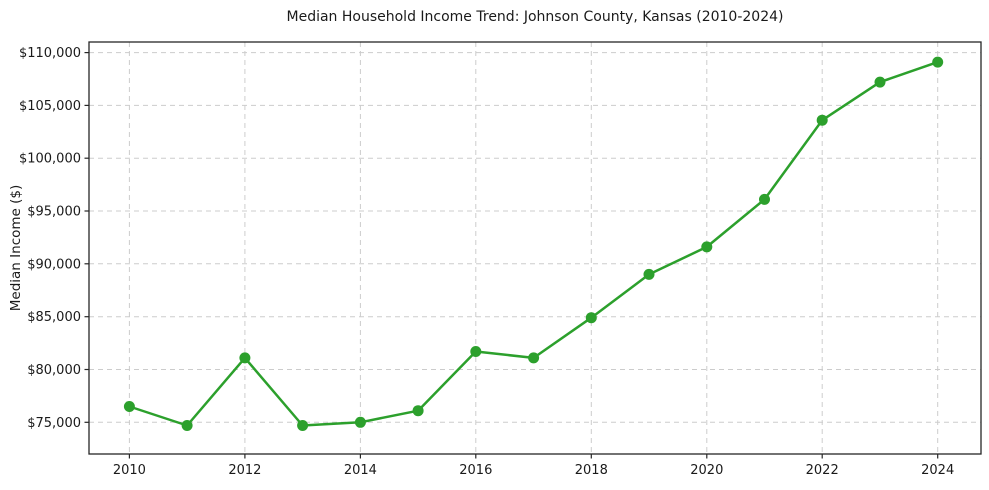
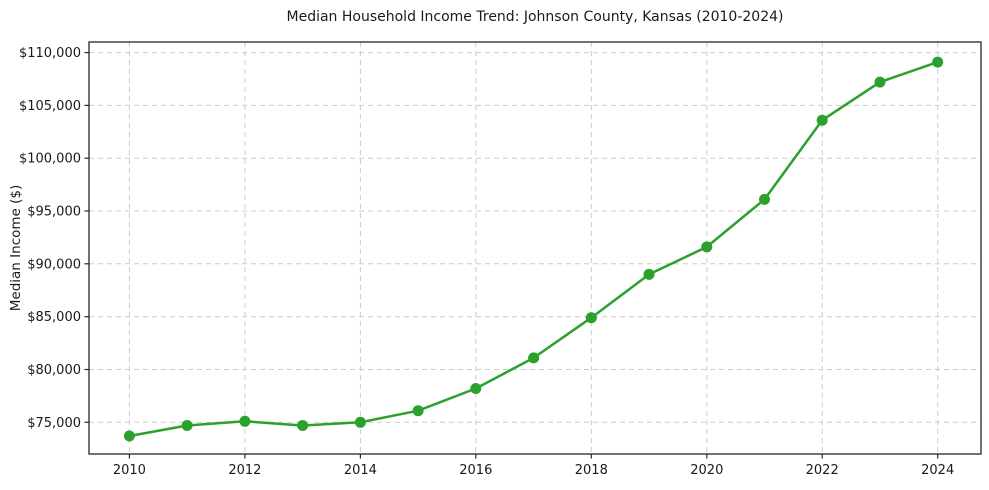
2010: $76500 -> $73700
2012: $81100 -> $75100
2016: $81700 -> $78200
